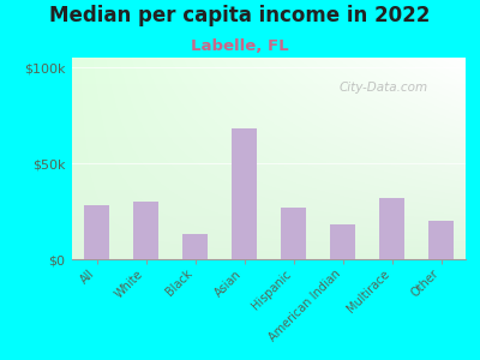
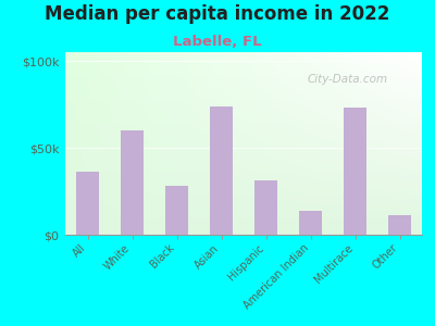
All: $28k -> $36k
White: $30k -> $60k
Black: $13k -> $28k
Asian: $68k -> $74k
Hispanic: $27k -> $31k
American Indian: $18k -> $14k
Multirace: $32k -> $73k
Other: $20k -> $11k
